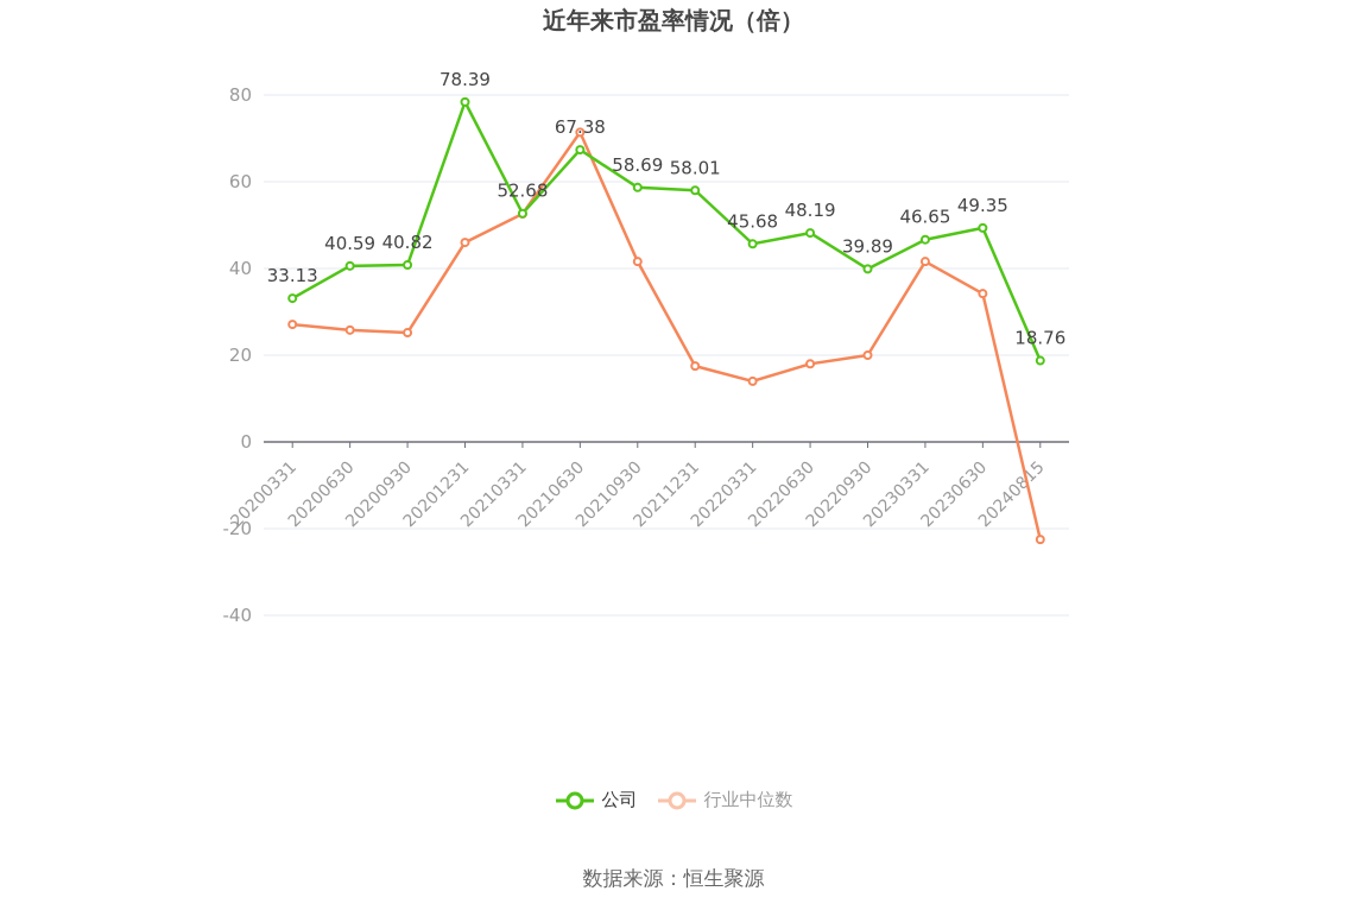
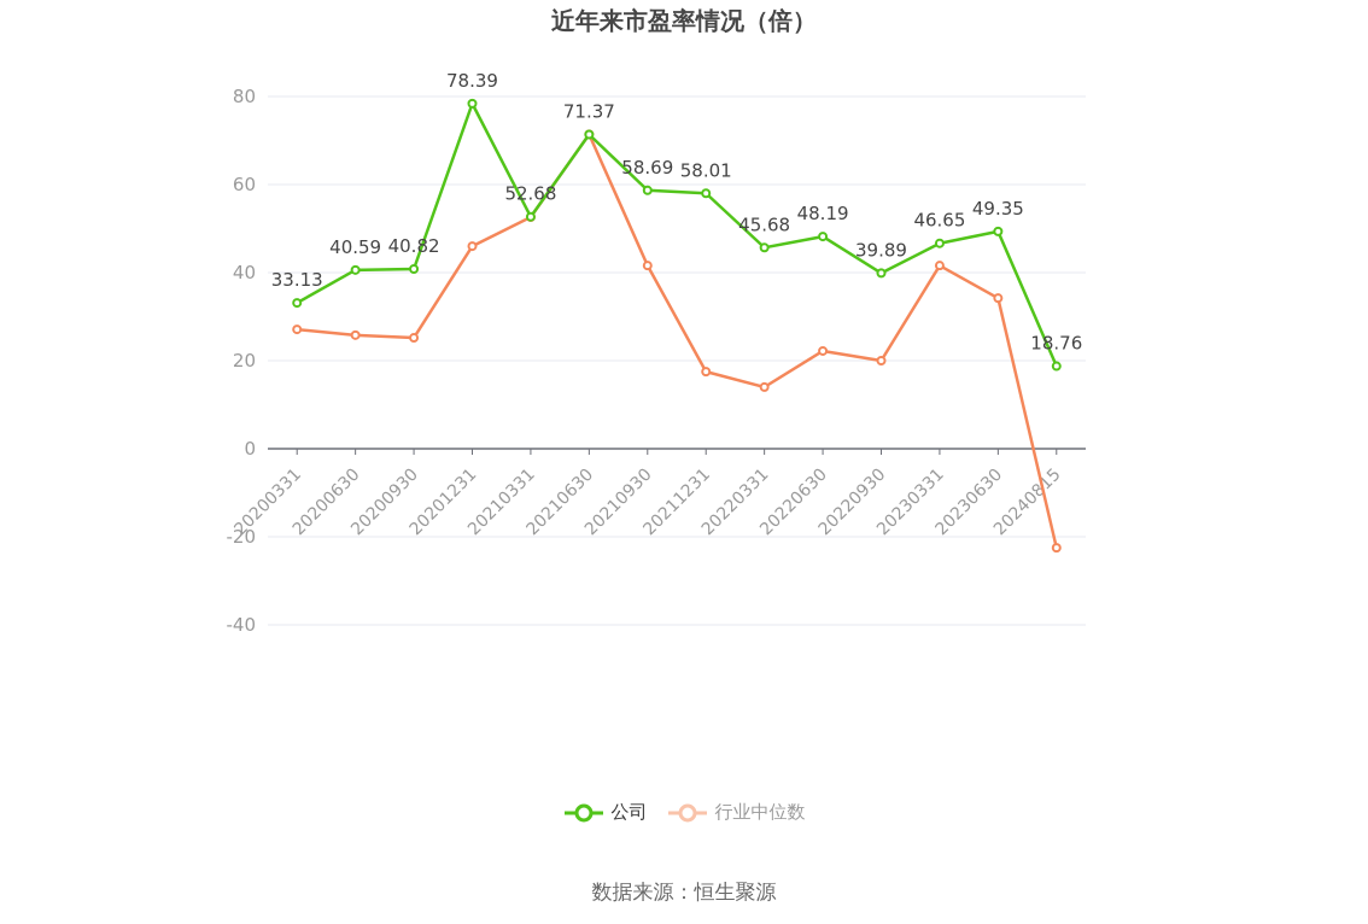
公司/20210630: 67.38 -> 71.37
行业中位数/20220630: 18 -> 22
